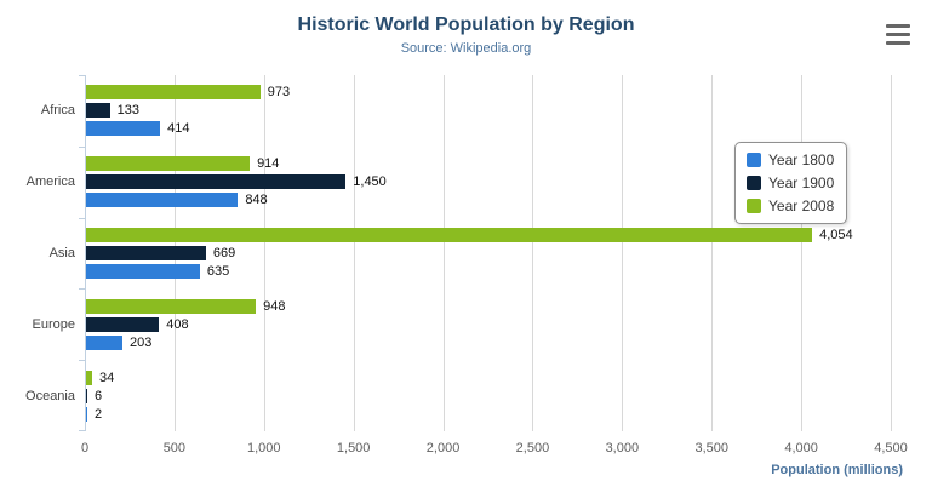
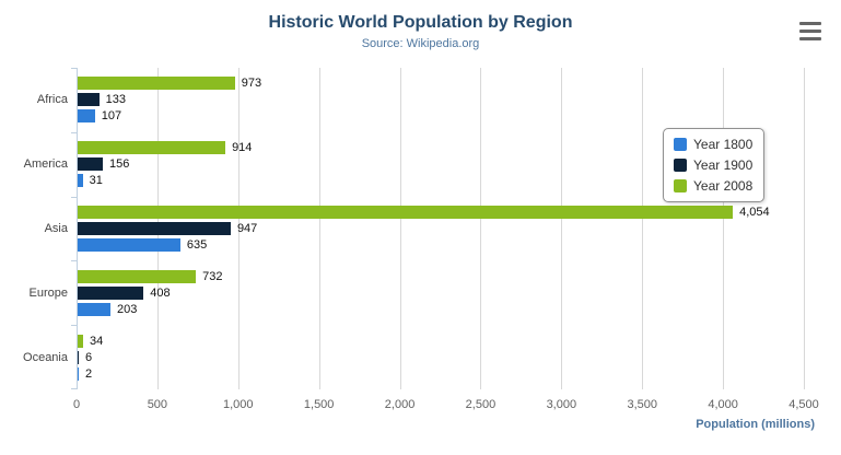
Year 1800/Africa: 414 -> 107
Year 1800/America: 848 -> 31
Year 1900/America: 1,450 -> 156
Year 1900/Asia: 669 -> 947
Year 2008/Europe: 948 -> 732
